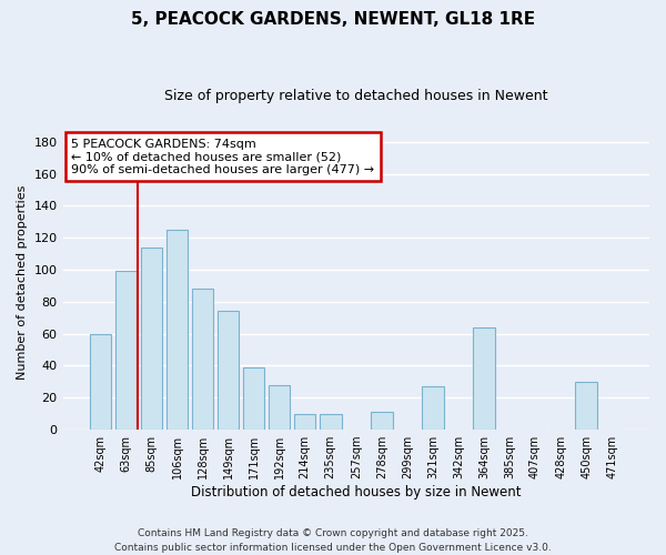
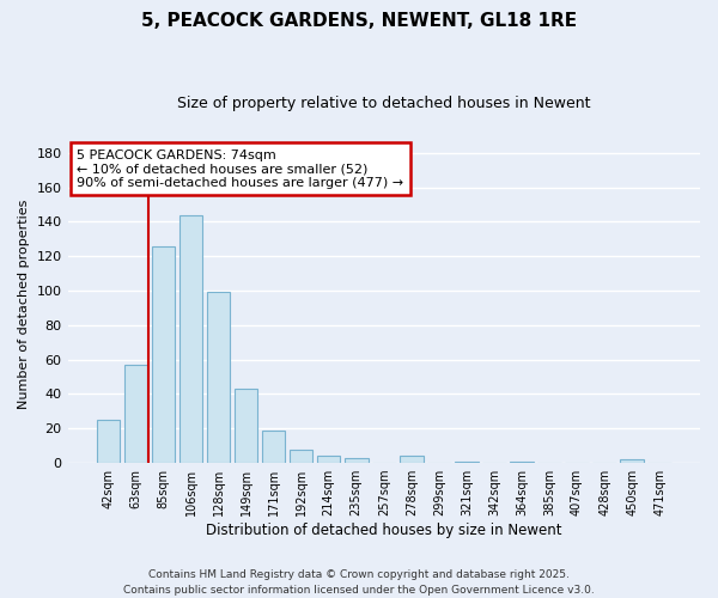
42sqm: 60 -> 25
63sqm: 99 -> 57
85sqm: 114 -> 126
106sqm: 125 -> 144
128sqm: 88 -> 99
149sqm: 74 -> 43
171sqm: 39 -> 19
192sqm: 28 -> 8
214sqm: 10 -> 4
235sqm: 10 -> 3
278sqm: 11 -> 4
321sqm: 27 -> 1
364sqm: 64 -> 1
450sqm: 30 -> 2
